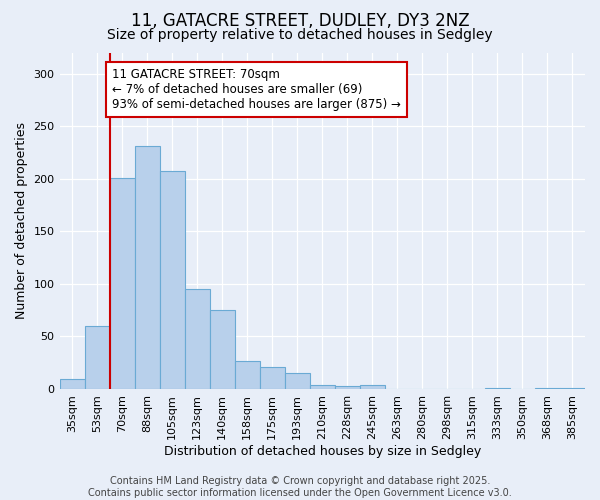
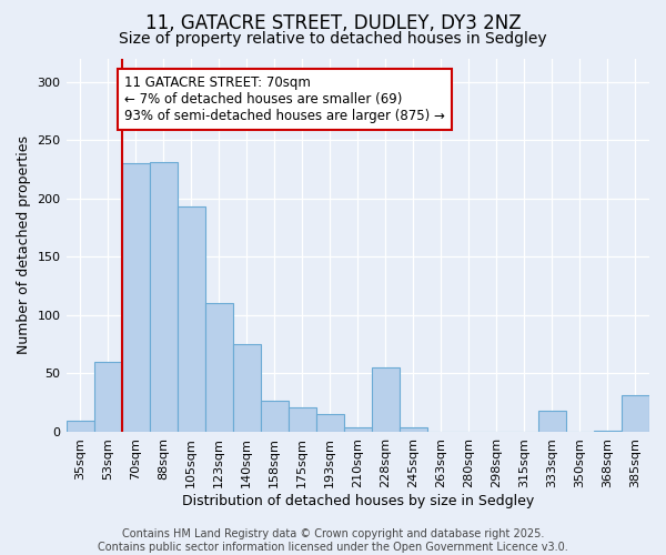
70sqm: 201 -> 230
105sqm: 207 -> 193
123sqm: 95 -> 110
228sqm: 3 -> 55
333sqm: 1 -> 18
385sqm: 1 -> 31
